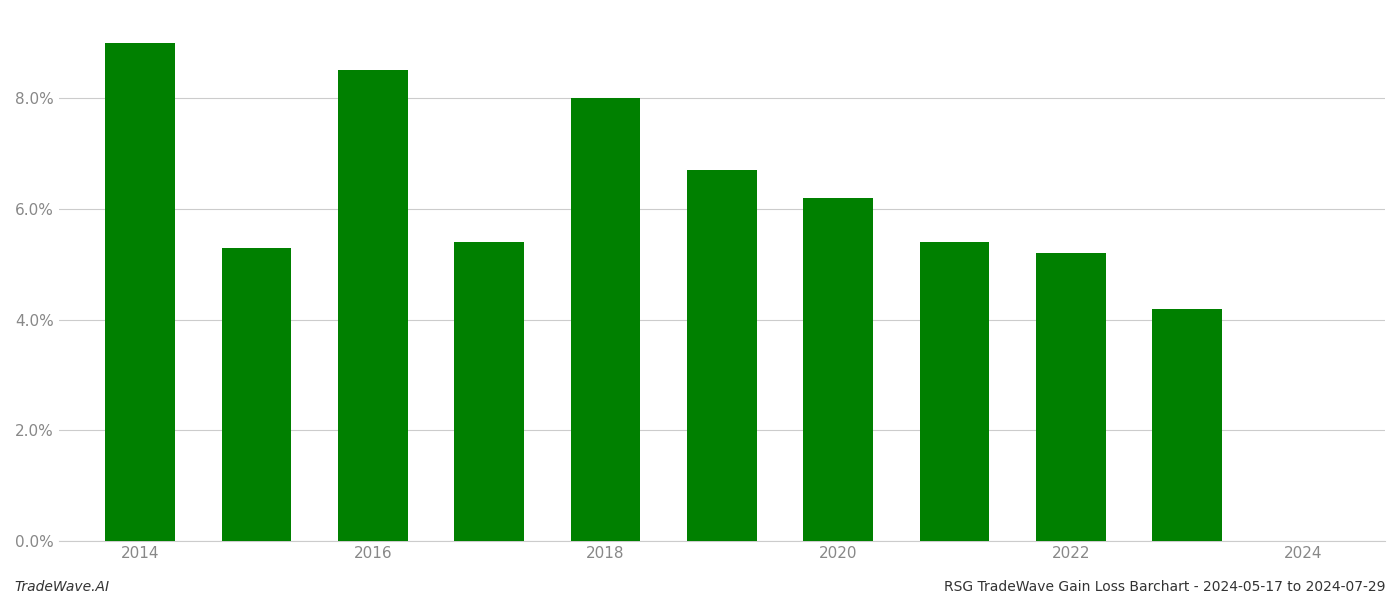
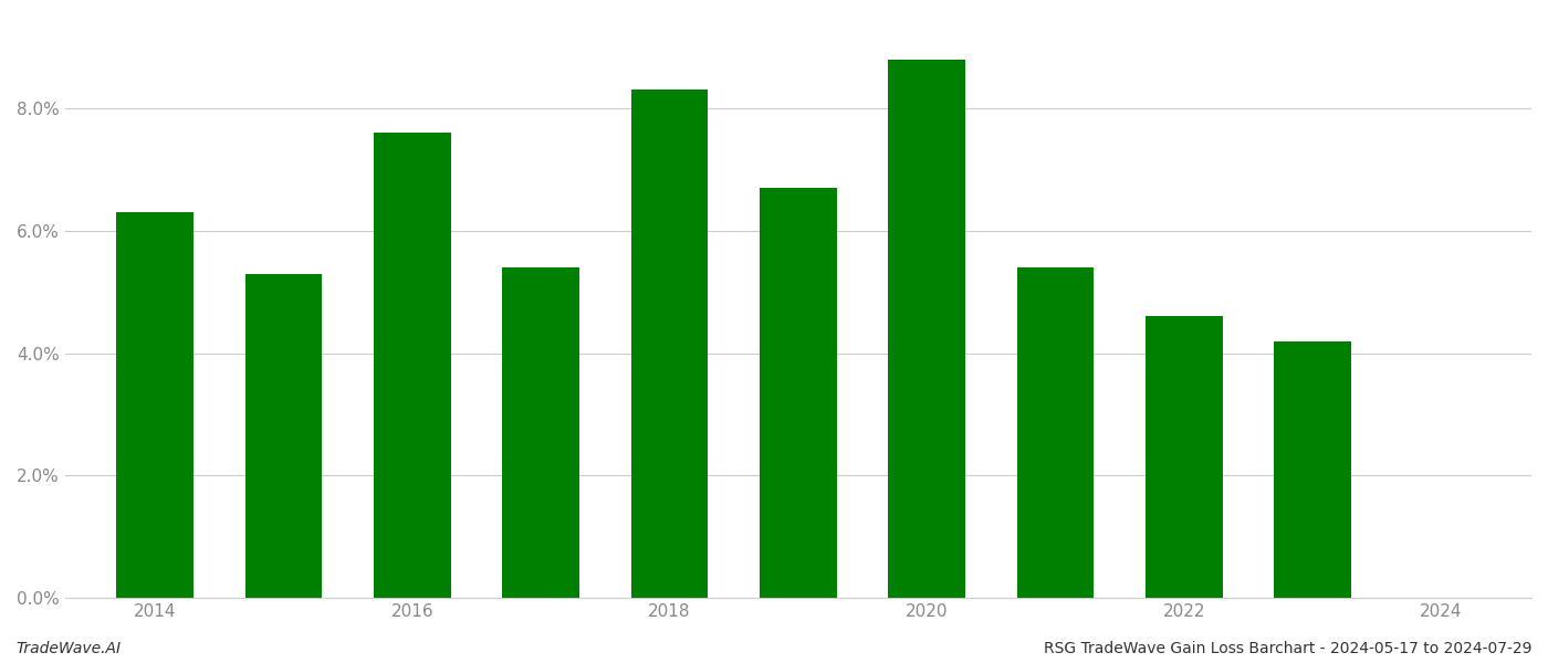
2014: 9.0% -> 6.3%
2016: 8.5% -> 7.6%
2018: 8.0% -> 8.3%
2020: 6.2% -> 8.8%
2022: 5.2% -> 4.6%
